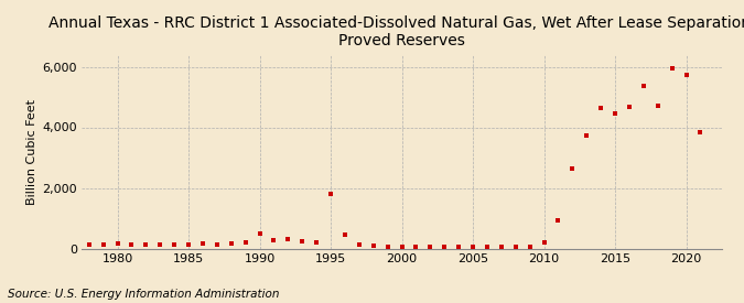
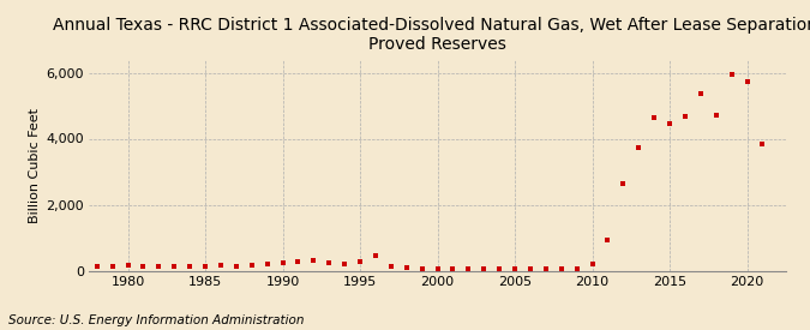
1990: 500 -> 220
1995: 1,800 -> 290
